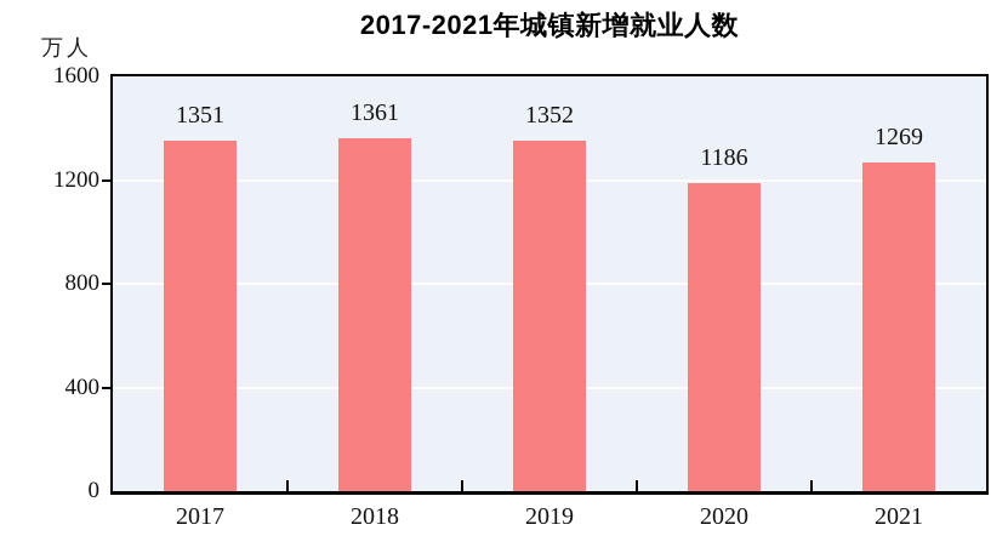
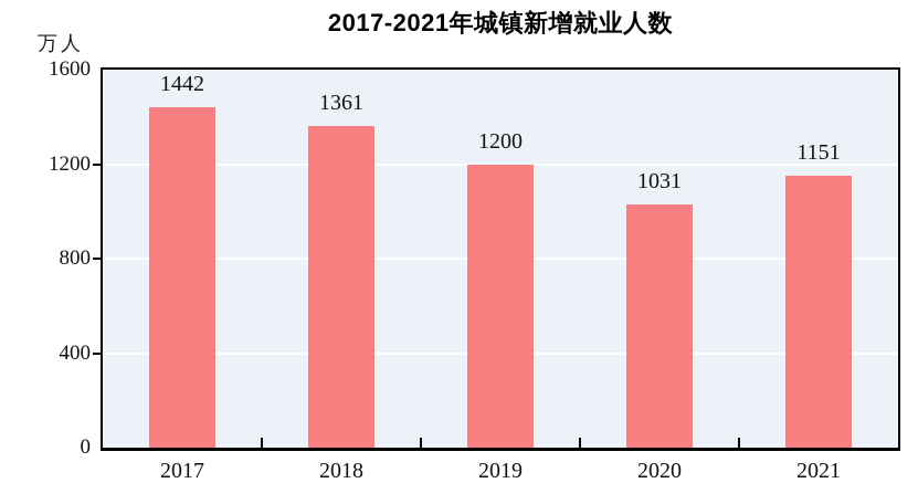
2017: 1351 -> 1442
2019: 1352 -> 1200
2020: 1186 -> 1031
2021: 1269 -> 1151
